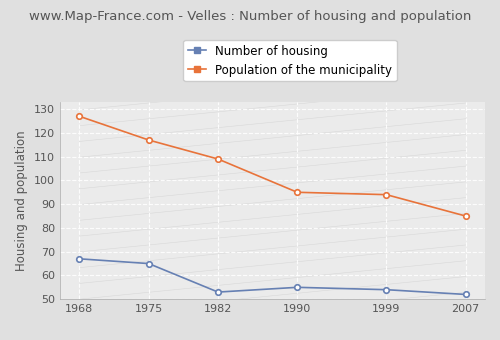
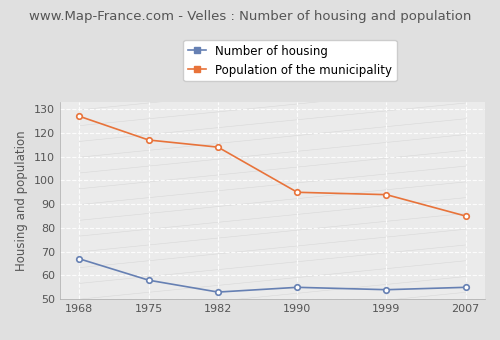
Number of housing/1975: 65 -> 58
Population of the municipality/1982: 109 -> 114
Number of housing/2007: 52 -> 55
